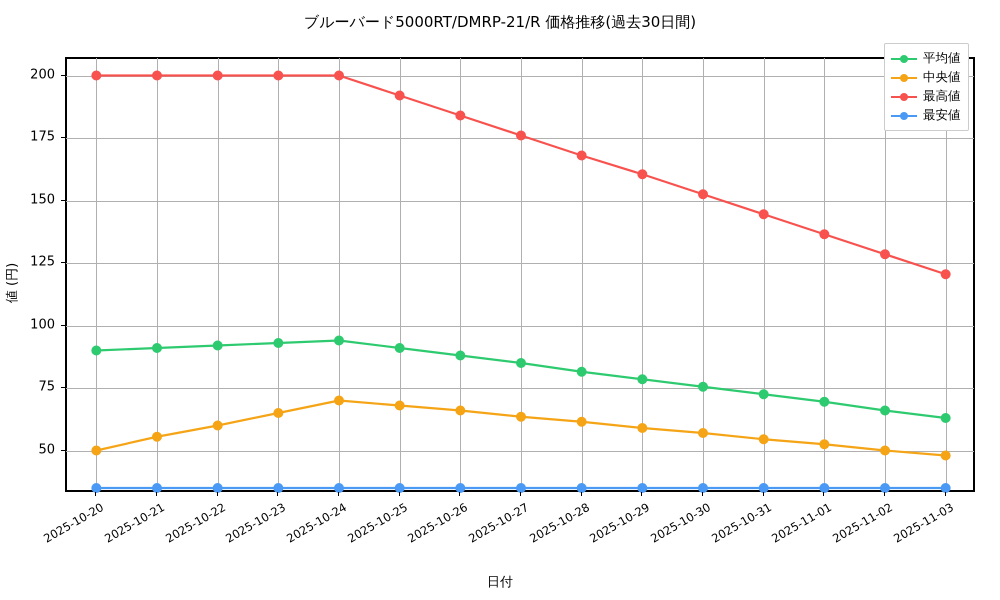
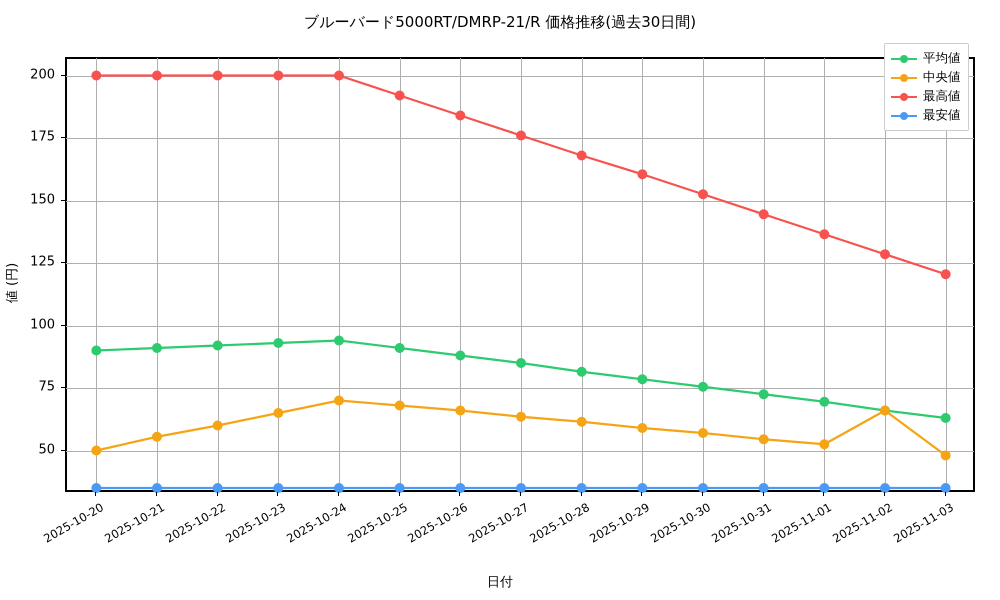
中央値/2025-11-02: 50 -> 66
